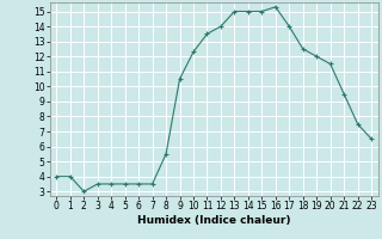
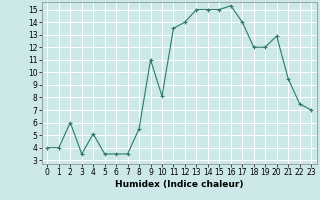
2: 3.0 -> 6.0
4: 3.5 -> 5.1
9: 10.5 -> 11.0
10: 12.3 -> 8.1
18: 12.5 -> 12.0
20: 11.5 -> 12.9
23: 6.5 -> 7.0
